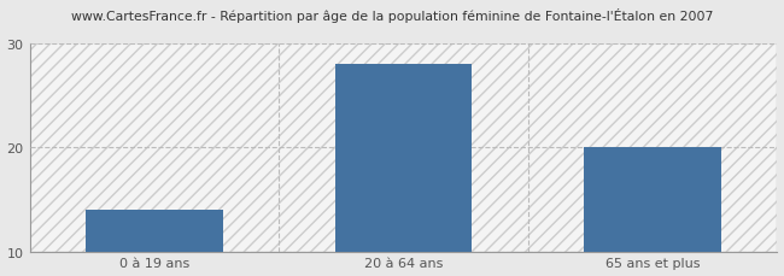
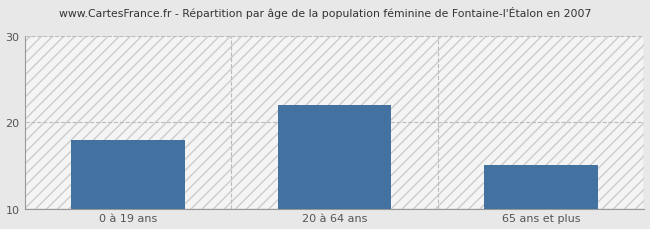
0 à 19 ans: 14 -> 18
20 à 64 ans: 28 -> 22
65 ans et plus: 20 -> 15
